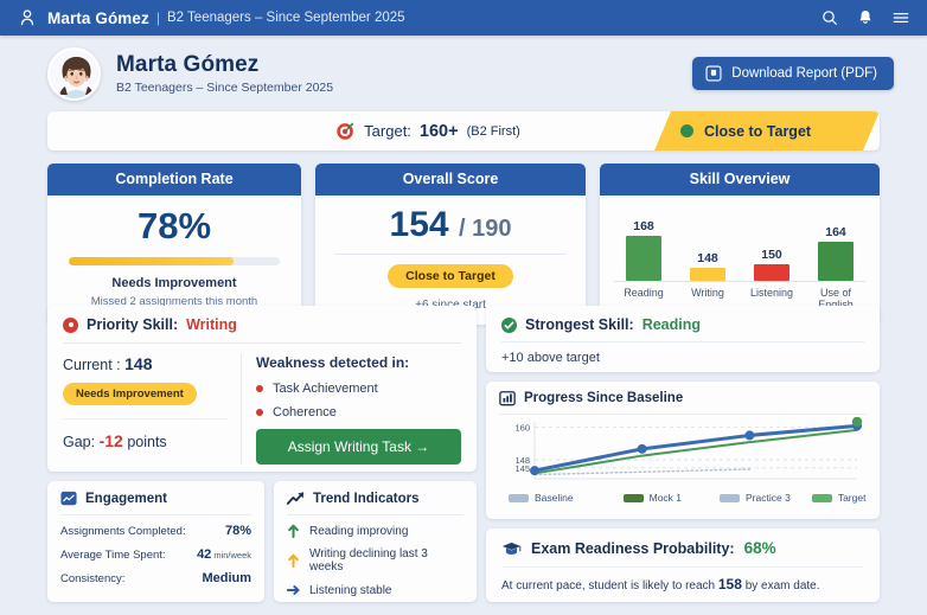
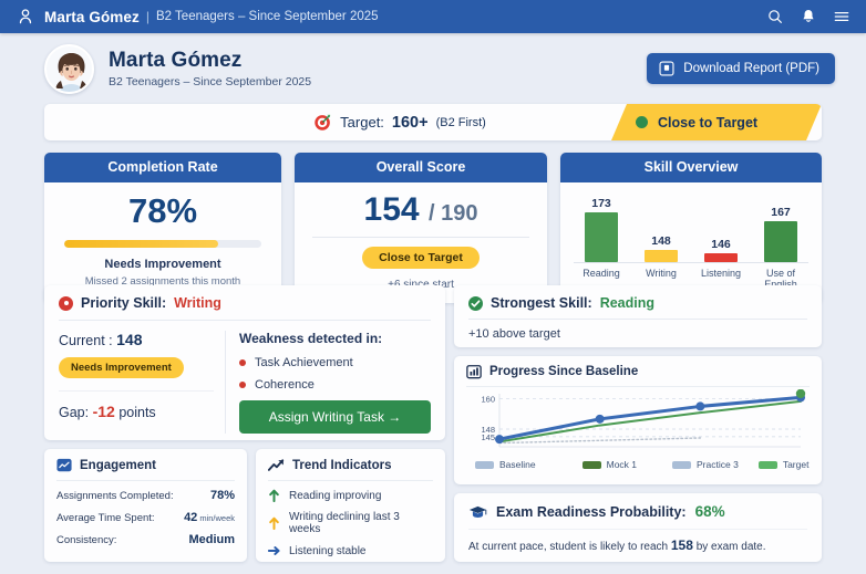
Skill Overview/Reading: 168 -> 173
Skill Overview/Listening: 150 -> 146
Skill Overview/Use of English: 164 -> 167
